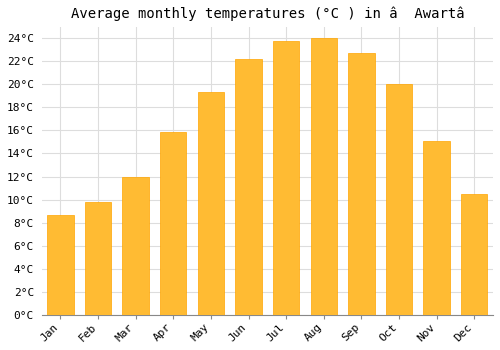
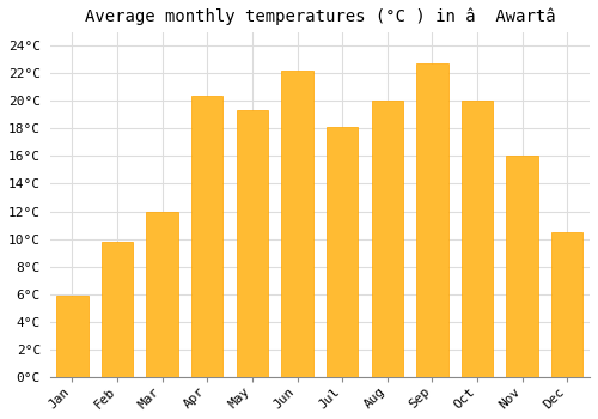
Jan: 8.7°C -> 5.9°C
Apr: 15.9°C -> 20.4°C
Jul: 23.8°C -> 18.1°C
Aug: 24.0°C -> 20.0°C
Nov: 15.1°C -> 16.0°C
